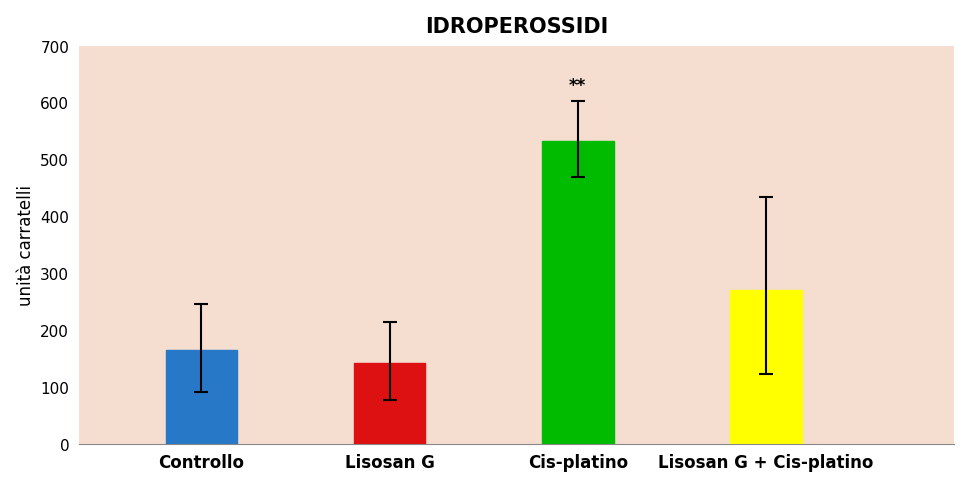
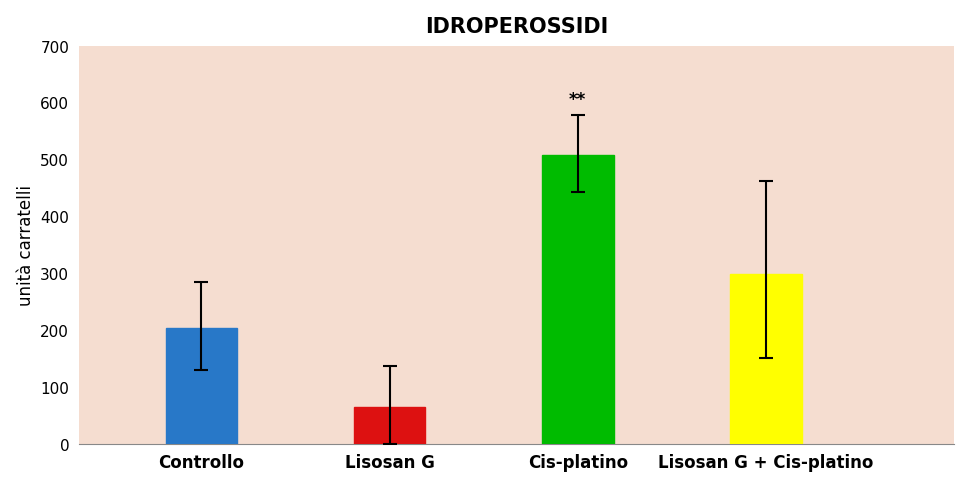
Controllo: 165 -> 204
Lisosan G: 142 -> 64
Cis-platino: 533 -> 508
Lisosan G + Cis-platino: 270 -> 298
